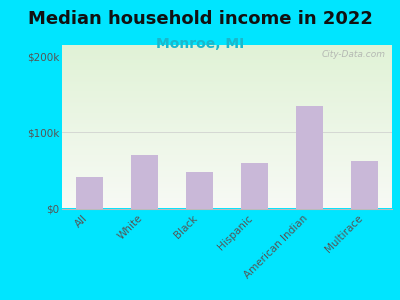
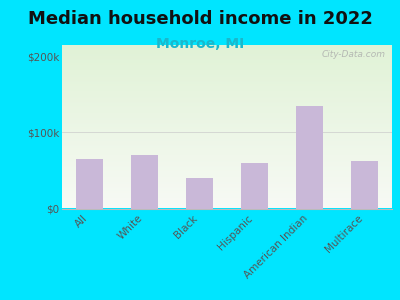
All: $42k -> $65k
Black: $48k -> $40k
